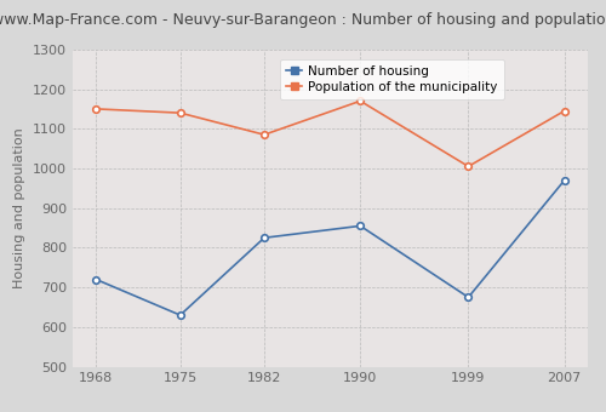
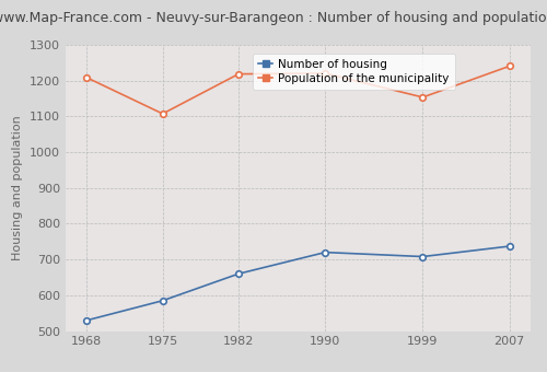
Number of housing/1968: 720 -> 530
Population of the municipality/1968: 1150 -> 1208
Number of housing/1975: 630 -> 585
Population of the municipality/1975: 1140 -> 1107
Number of housing/1982: 825 -> 660
Population of the municipality/1982: 1085 -> 1218
Number of housing/1990: 855 -> 720
Population of the municipality/1990: 1170 -> 1220
Number of housing/1999: 675 -> 708
Population of the municipality/1999: 1005 -> 1153
Number of housing/2007: 970 -> 737
Population of the municipality/2007: 1145 -> 1240
